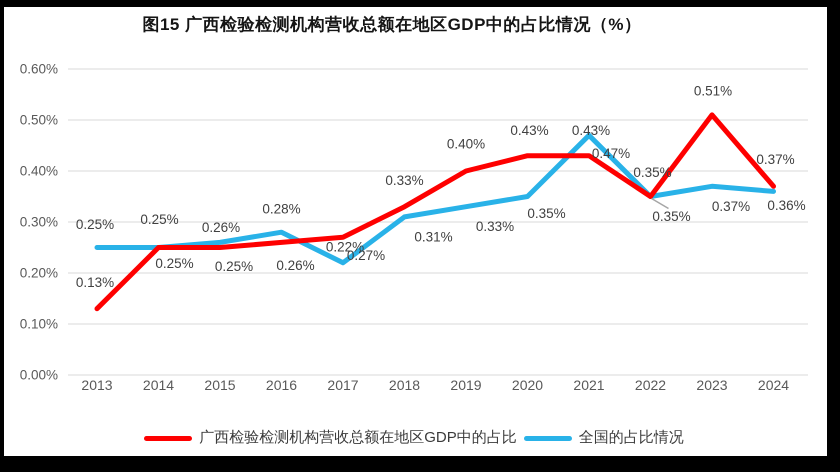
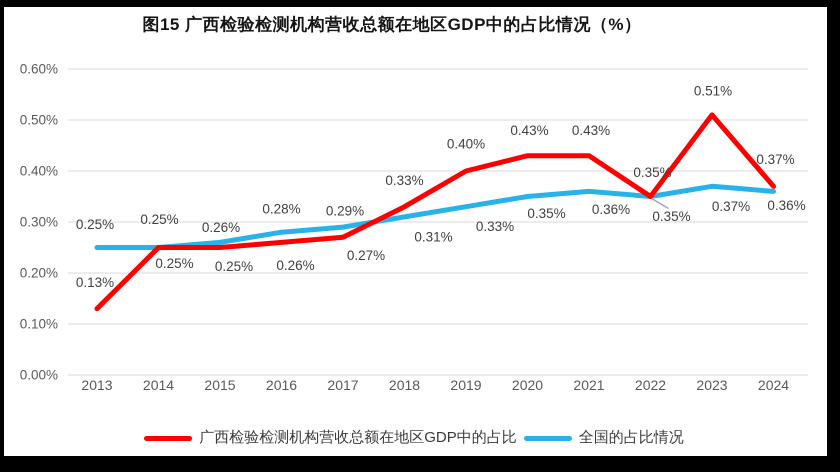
全国的占比情况/2017: 0.22% -> 0.29%
全国的占比情况/2021: 0.47% -> 0.36%
